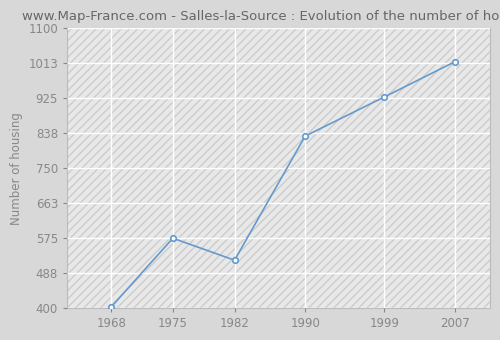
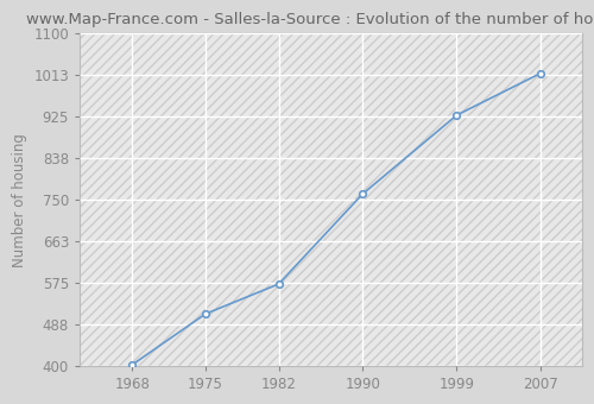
1975: 575 -> 510
1982: 520 -> 573
1990: 830 -> 762
